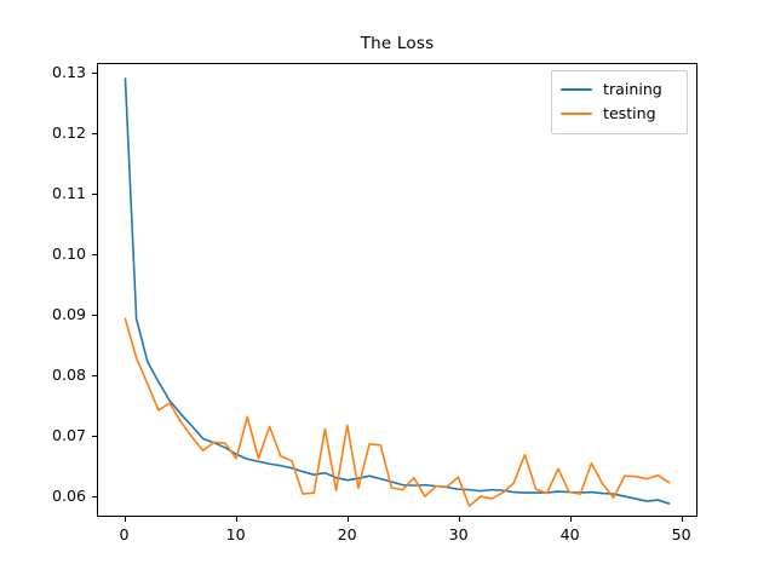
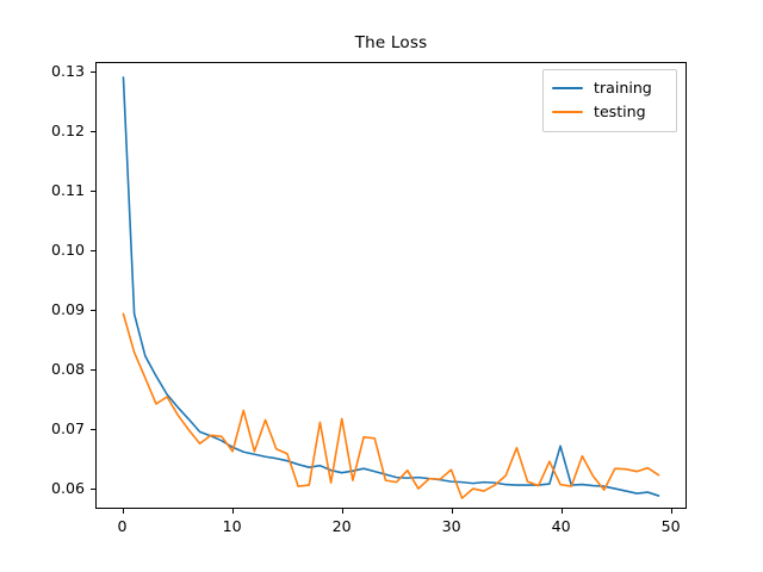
training/40: 0.060 -> 0.067
